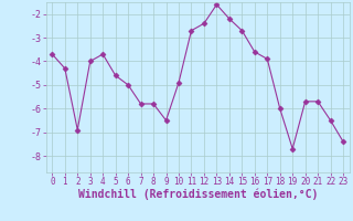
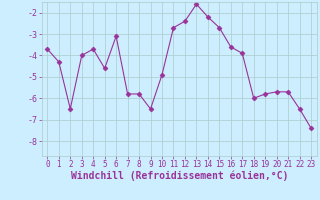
2: -6.9 -> -6.5
6: -5.0 -> -3.1
19: -7.7 -> -5.8
